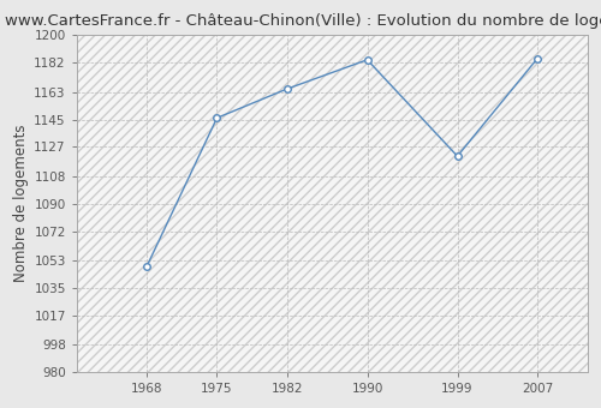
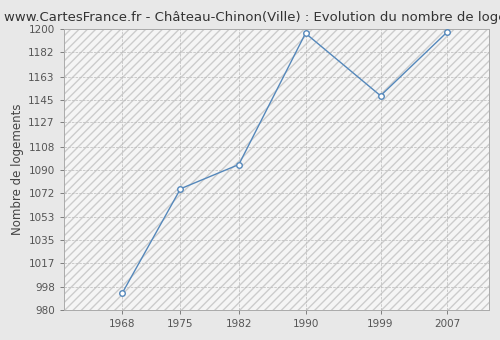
1968: 1049 -> 993
1975: 1146 -> 1075
1982: 1165 -> 1094
1990: 1184 -> 1197
1999: 1121 -> 1148
2007: 1185 -> 1198
